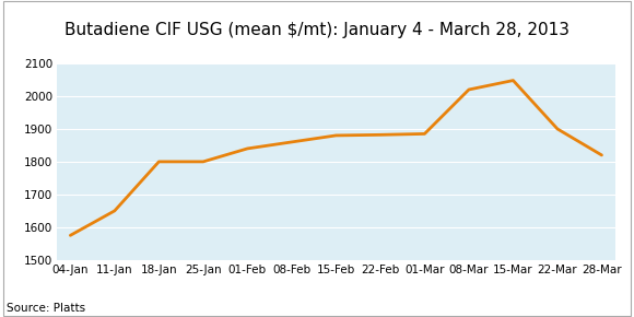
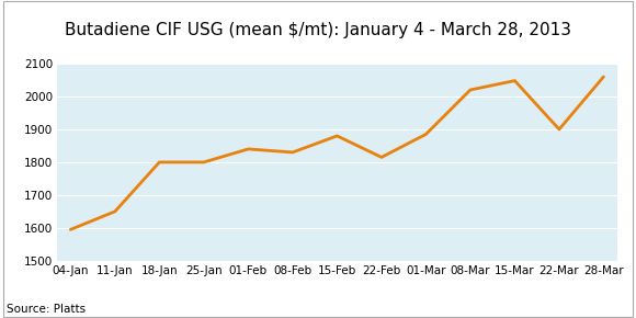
04-Jan: 1575 -> 1595
08-Feb: 1860 -> 1830
22-Feb: 1882 -> 1815
28-Mar: 1820 -> 2060
